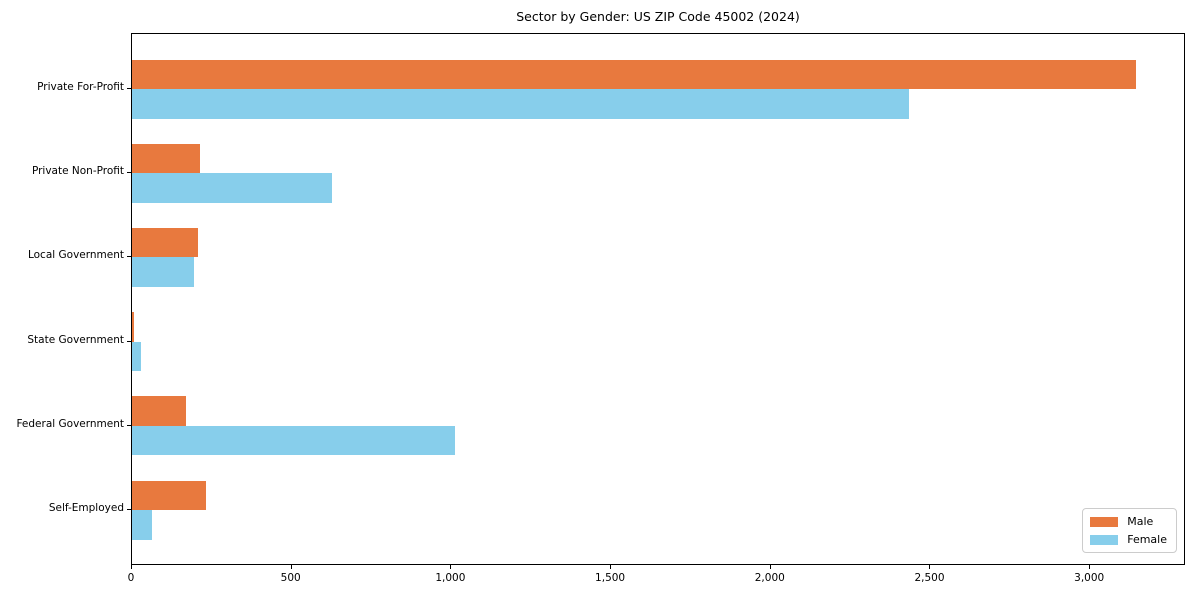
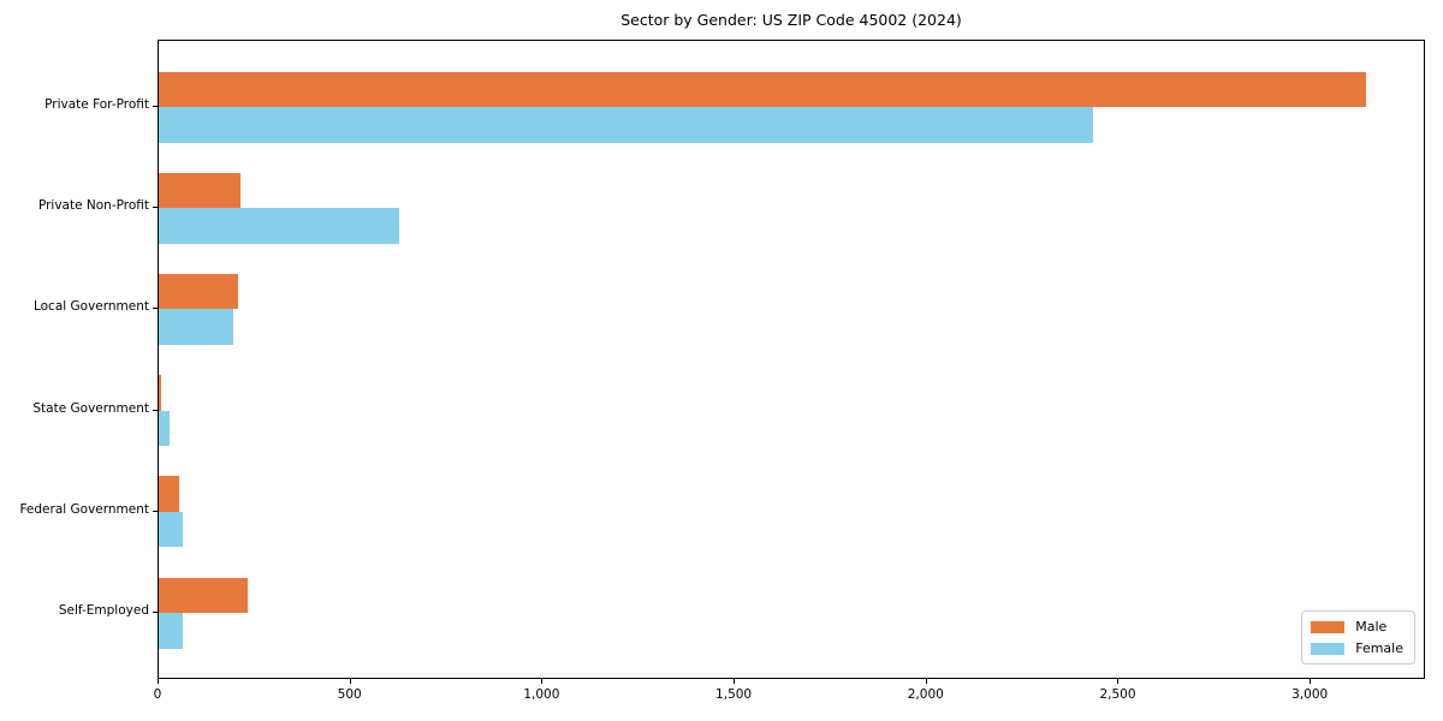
Male/Federal Government: 170 -> 50
Female/Federal Government: 1010 -> 60
